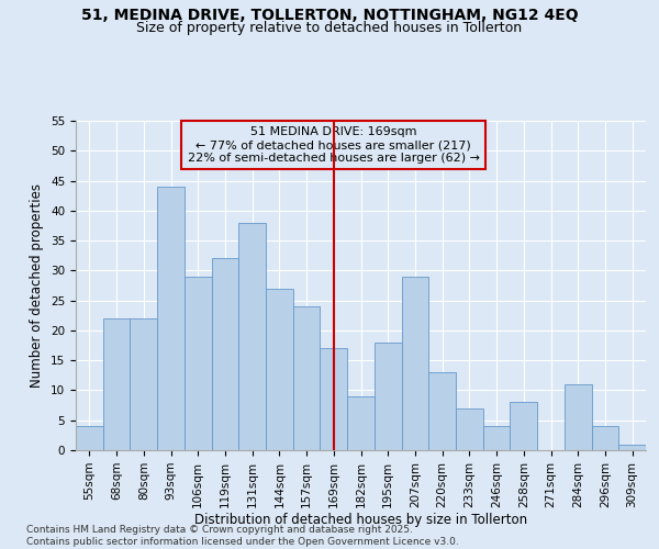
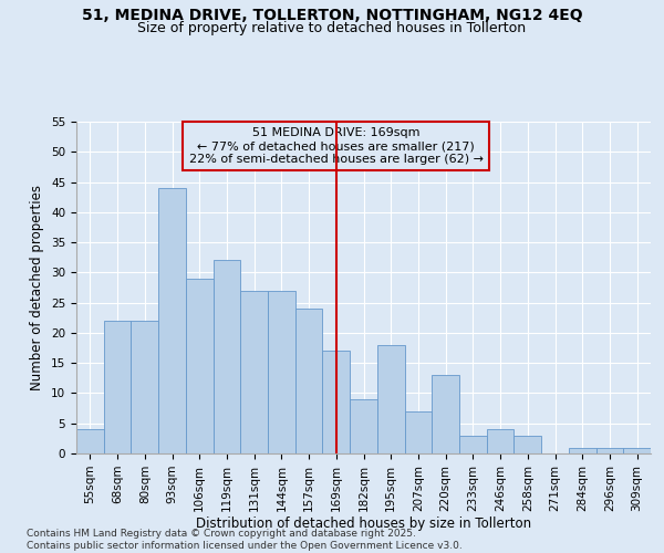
131sqm: 38 -> 27
207sqm: 29 -> 7
233sqm: 7 -> 3
258sqm: 8 -> 3
284sqm: 11 -> 1
296sqm: 4 -> 1
